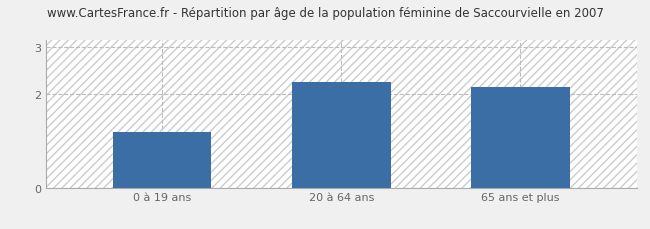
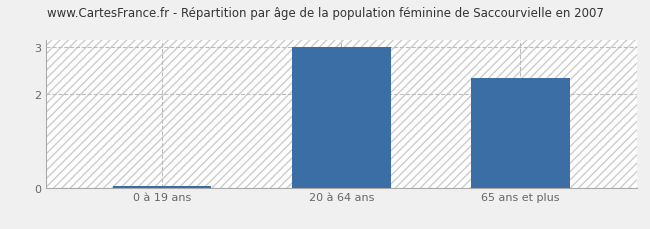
0 à 19 ans: 1.20 -> 0.03
20 à 64 ans: 2.25 -> 3.00
65 ans et plus: 2.15 -> 2.35
